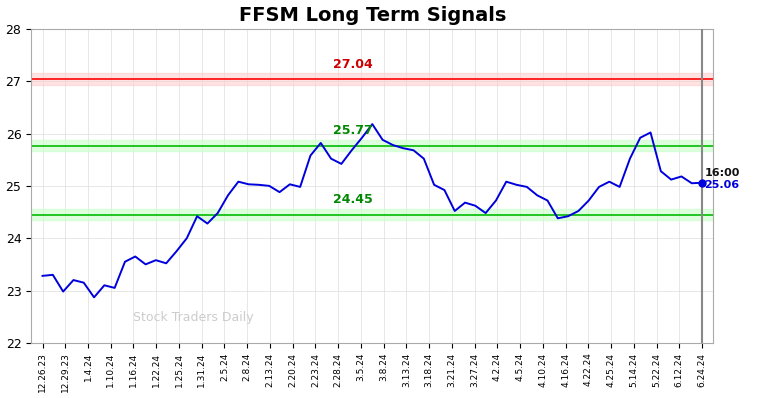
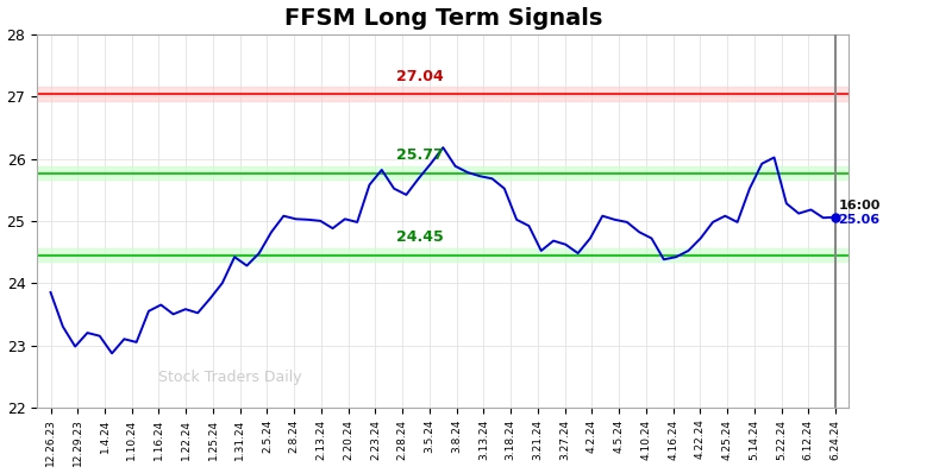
12.26.23: 23.28 -> 23.85
